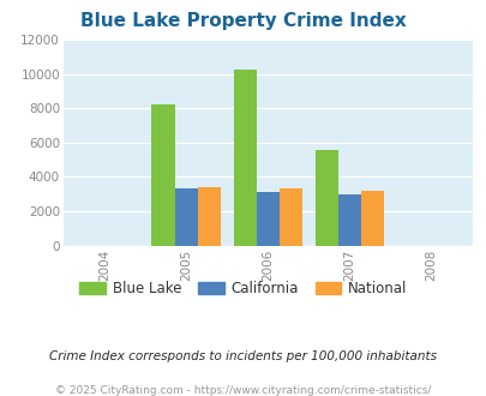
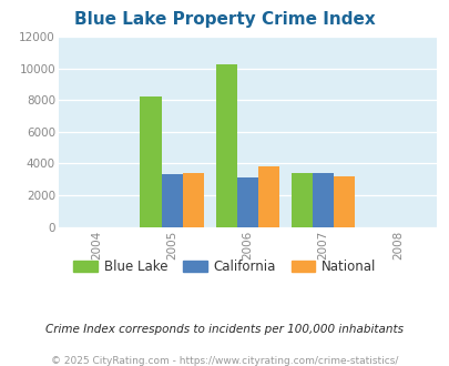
National/2006: 3300 -> 3800
Blue Lake/2007: 5600 -> 3400
California/2007: 3000 -> 3400
